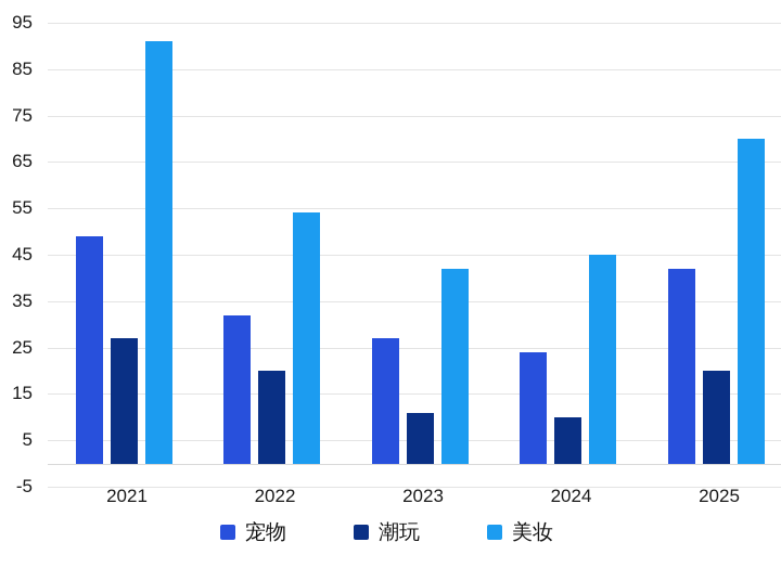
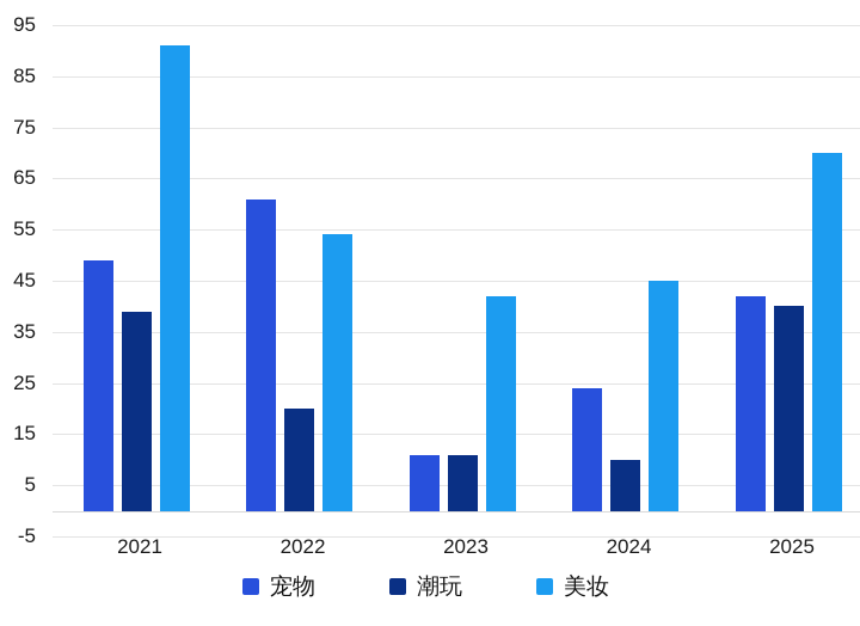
潮玩/2021: 27 -> 39
宠物/2022: 32 -> 61
宠物/2023: 27 -> 11
潮玩/2025: 20 -> 40
